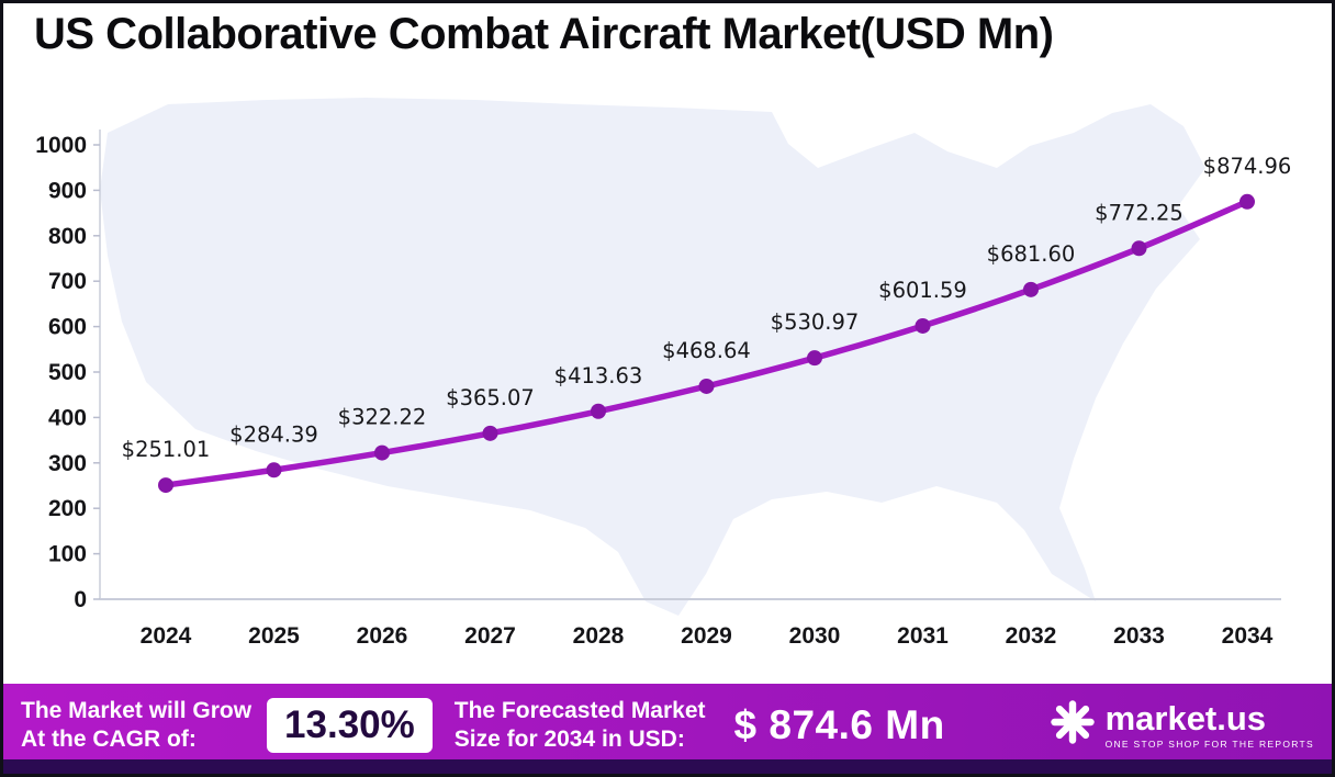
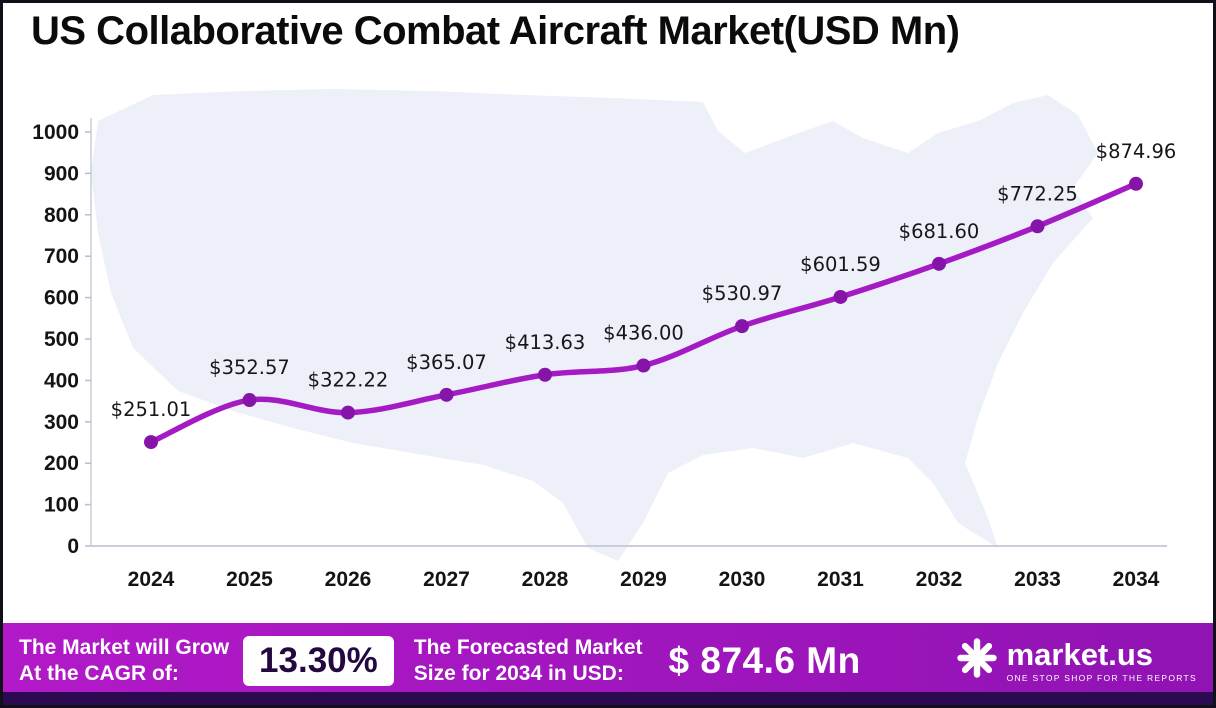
2025: $284.39 -> $352.57
2029: $468.64 -> $436.00
